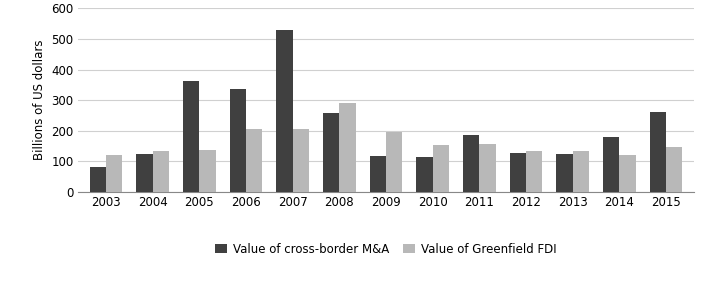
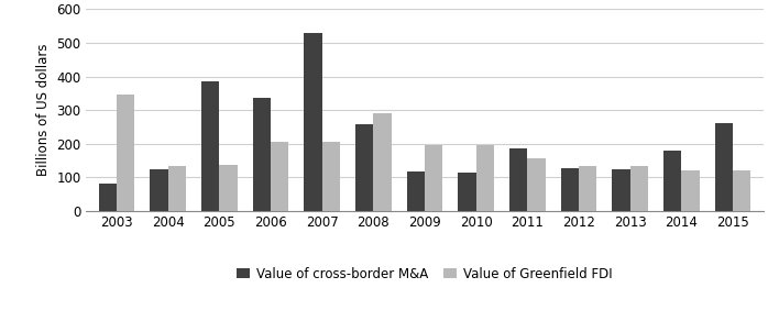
Value of Greenfield FDI/2003: 120 -> 345
Value of cross-border M&A/2005: 362 -> 385
Value of Greenfield FDI/2010: 152 -> 195
Value of Greenfield FDI/2015: 148 -> 120
